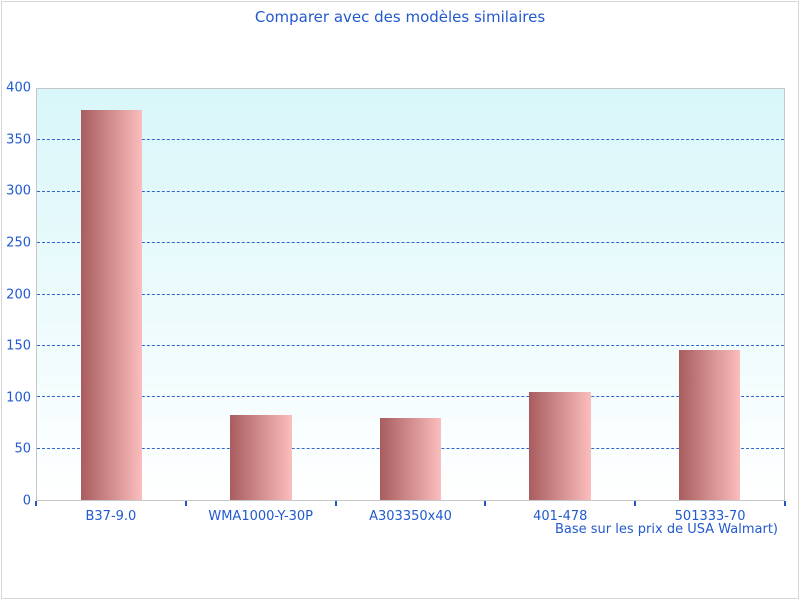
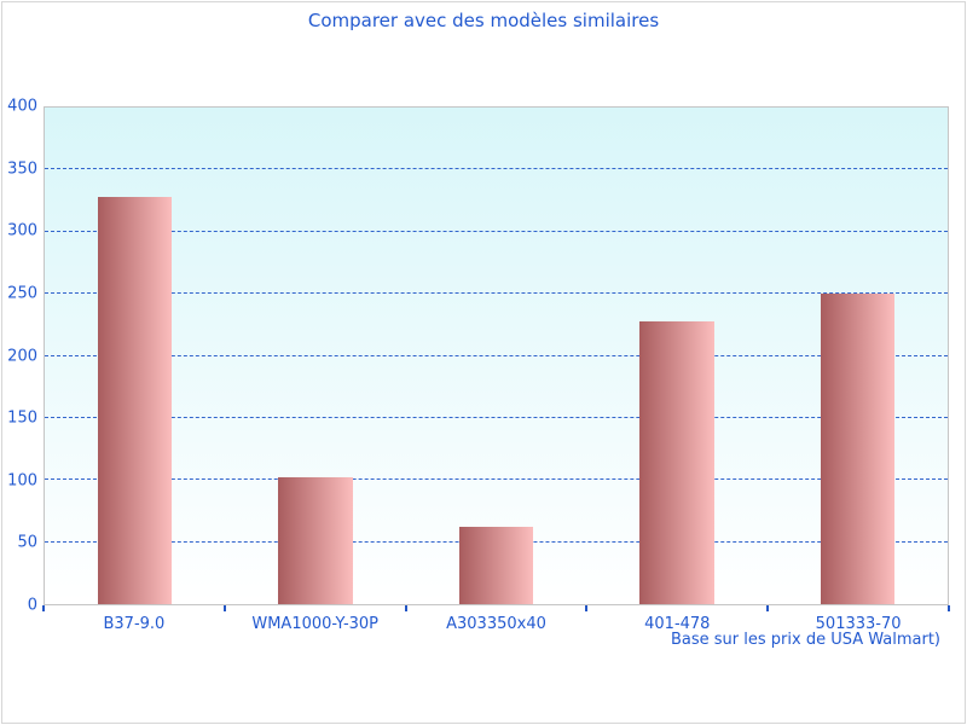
B37-9.0: 380 -> 328
WMA1000-Y-30P: 83 -> 102
A303350x40: 80 -> 62
401-478: 105 -> 228
501333-70: 146 -> 250
